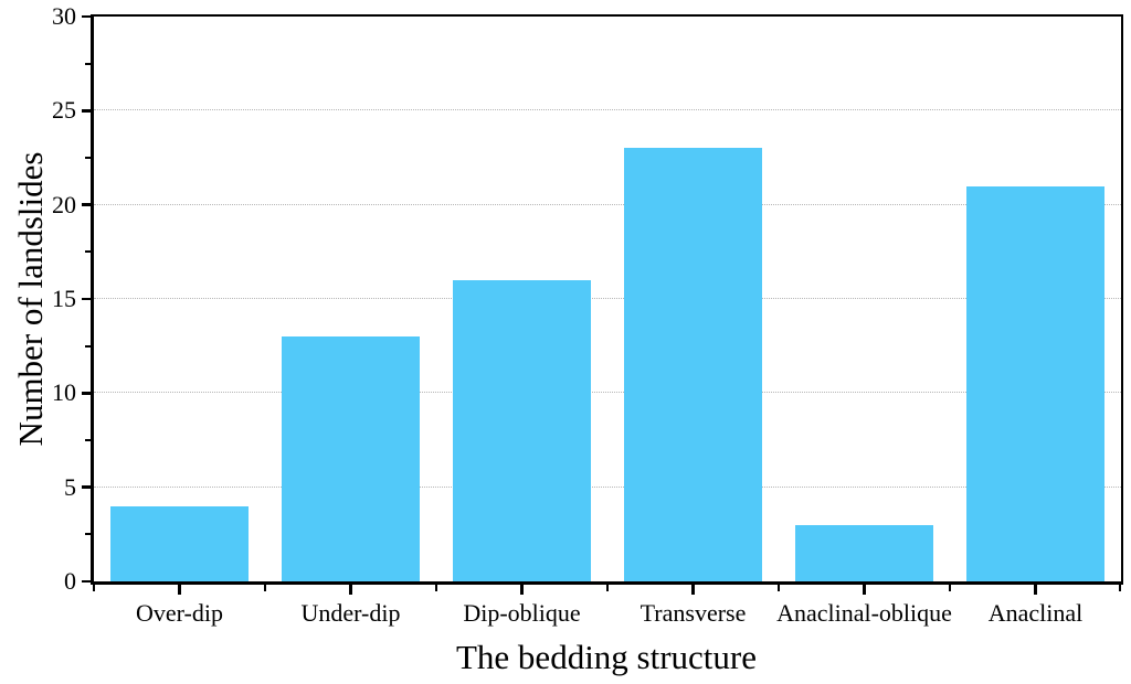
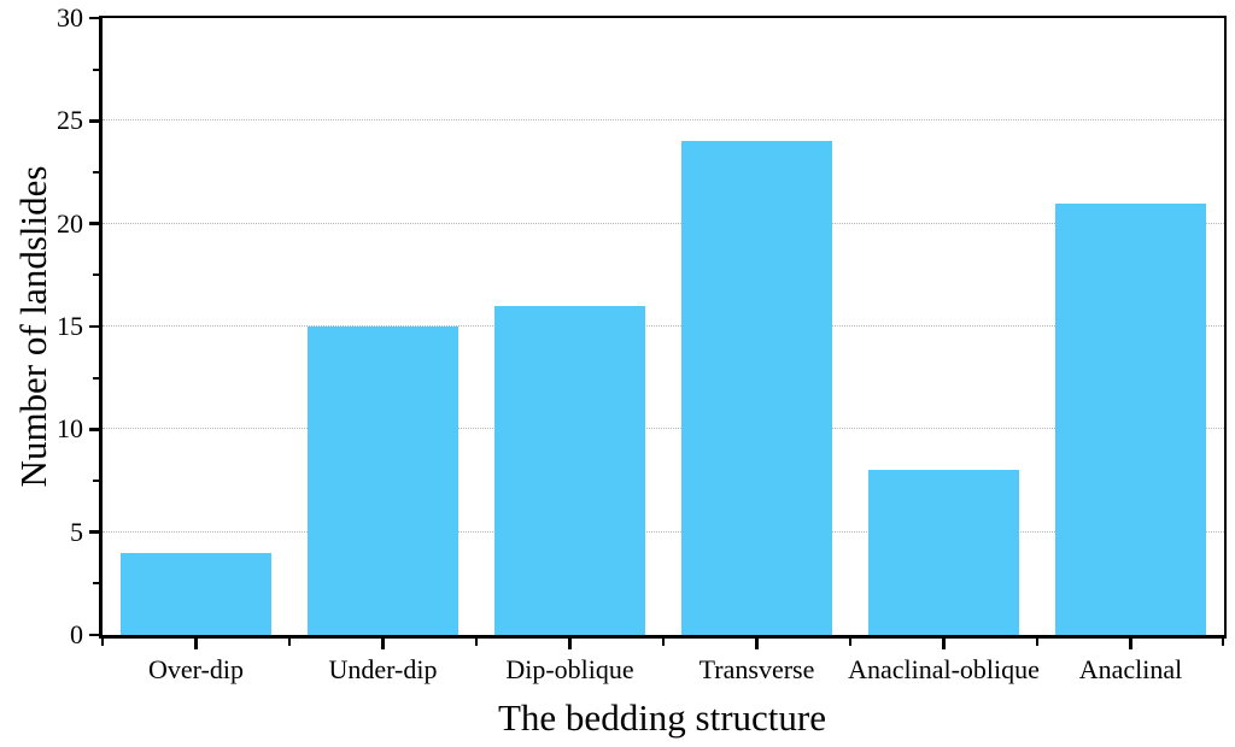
Under-dip: 13 -> 15
Transverse: 23 -> 24
Anaclinal-oblique: 3 -> 8
